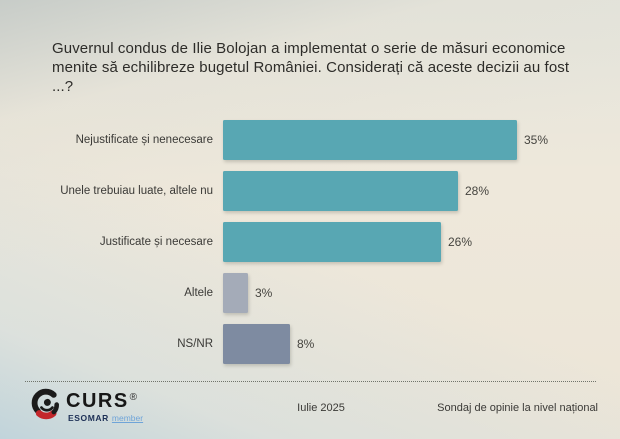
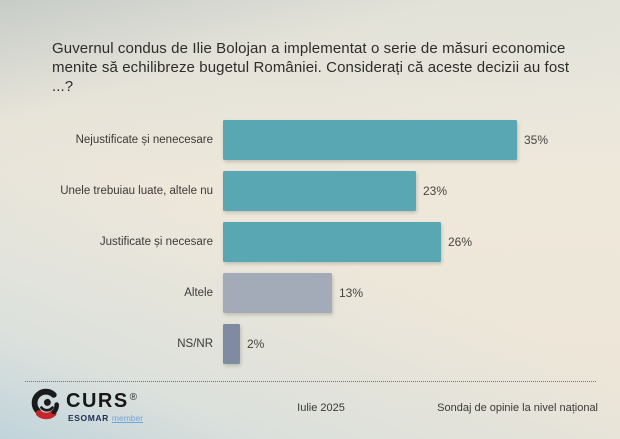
Unele trebuiau luate, altele nu: 28% -> 23%
Altele: 3% -> 13%
NS/NR: 8% -> 2%
